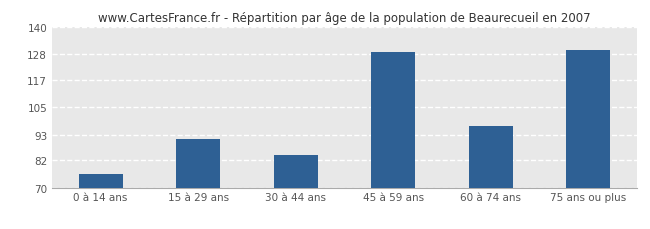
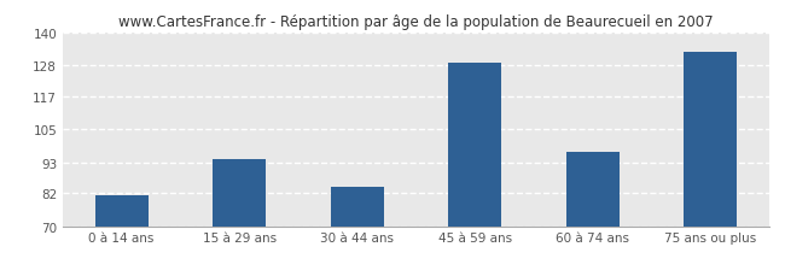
0 à 14 ans: 76 -> 81
15 à 29 ans: 91 -> 94
75 ans ou plus: 130 -> 133
